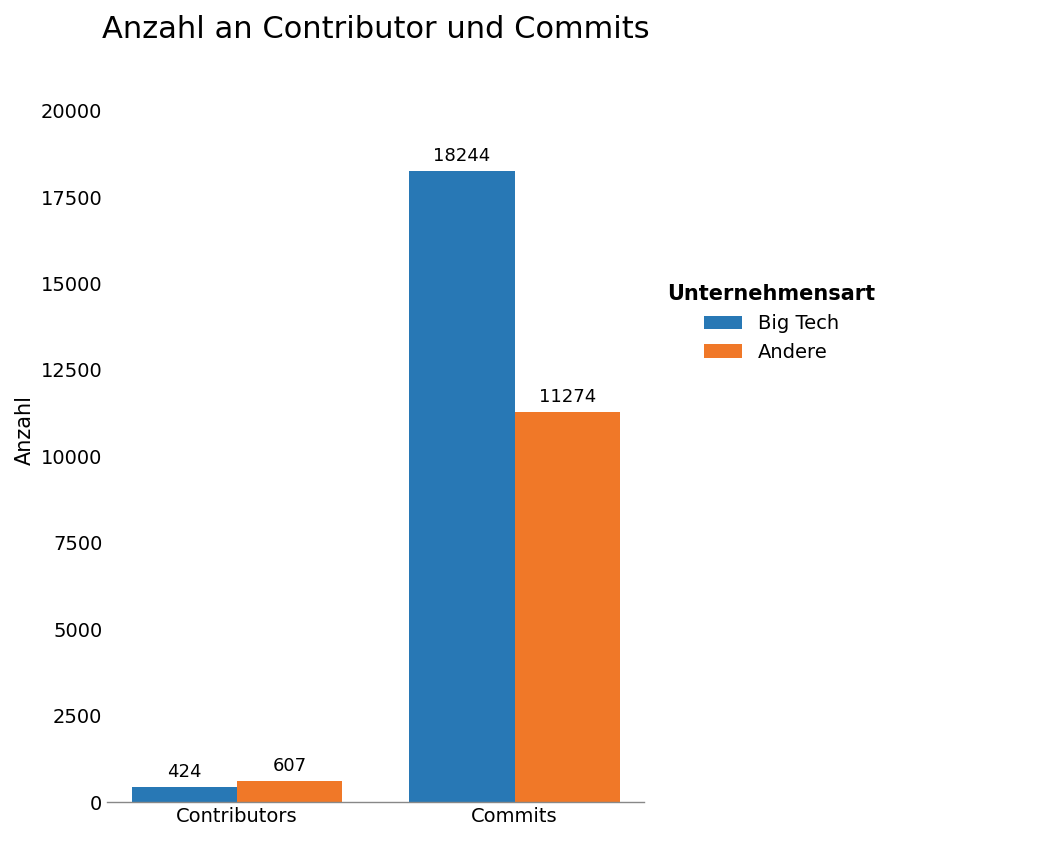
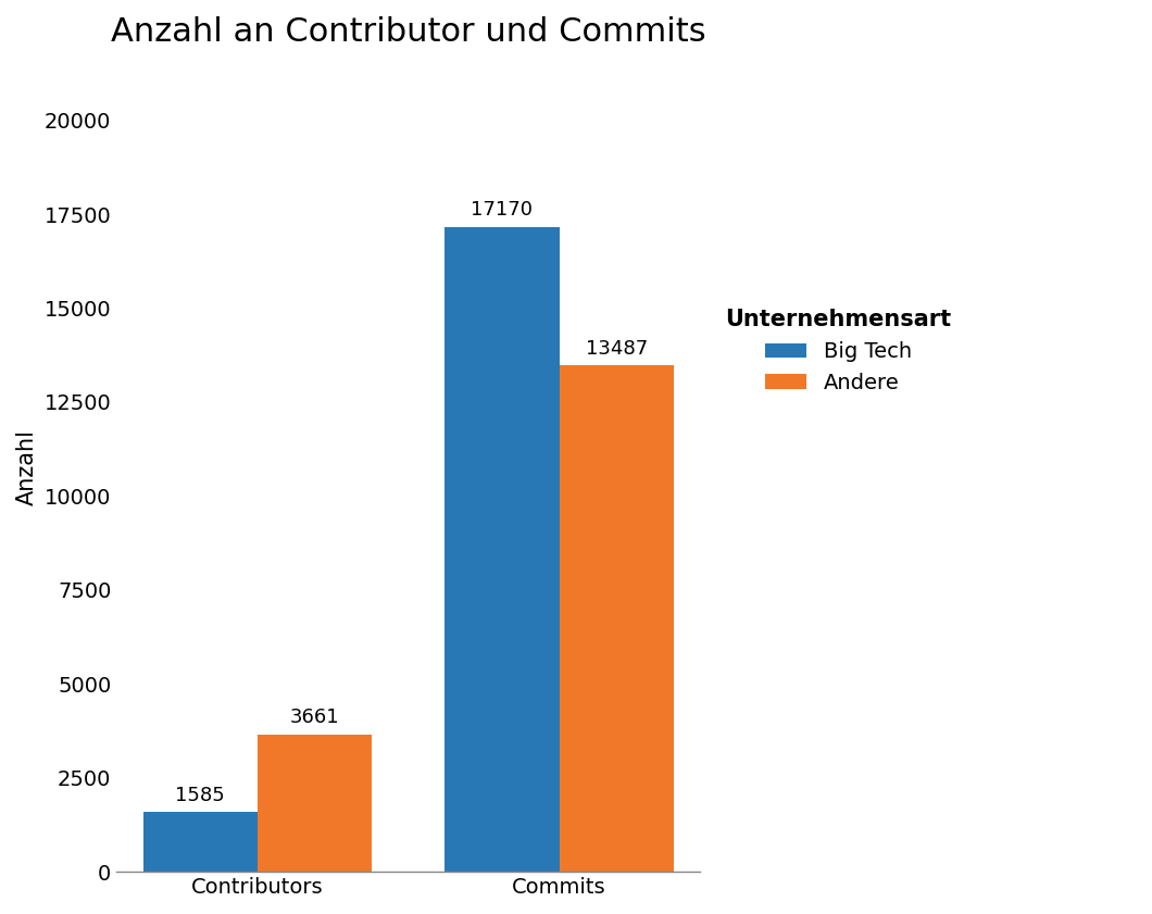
Big Tech/Contributors: 424 -> 1585
Andere/Contributors: 607 -> 3661
Big Tech/Commits: 18244 -> 17170
Andere/Commits: 11274 -> 13487
